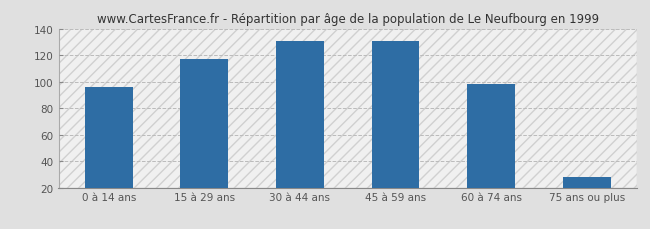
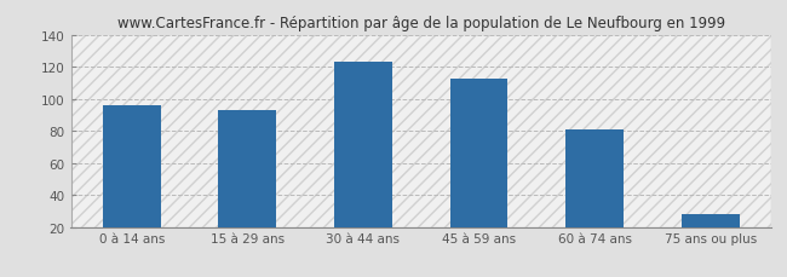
15 à 29 ans: 117 -> 93
30 à 44 ans: 131 -> 123
45 à 59 ans: 131 -> 113
60 à 74 ans: 98 -> 81
